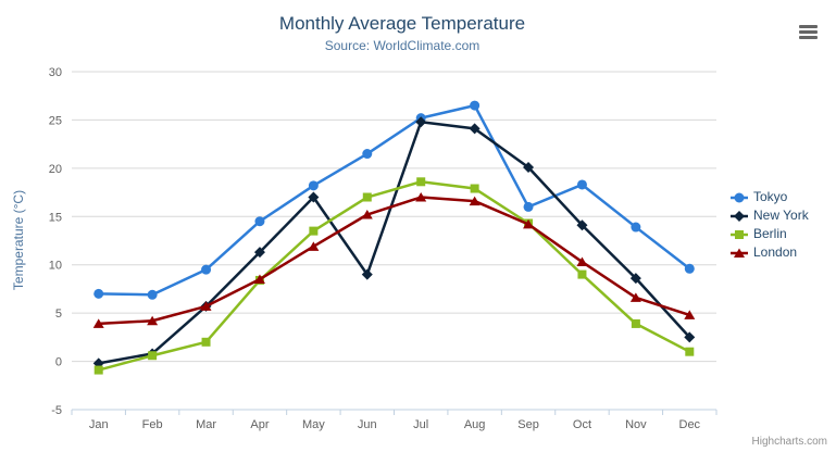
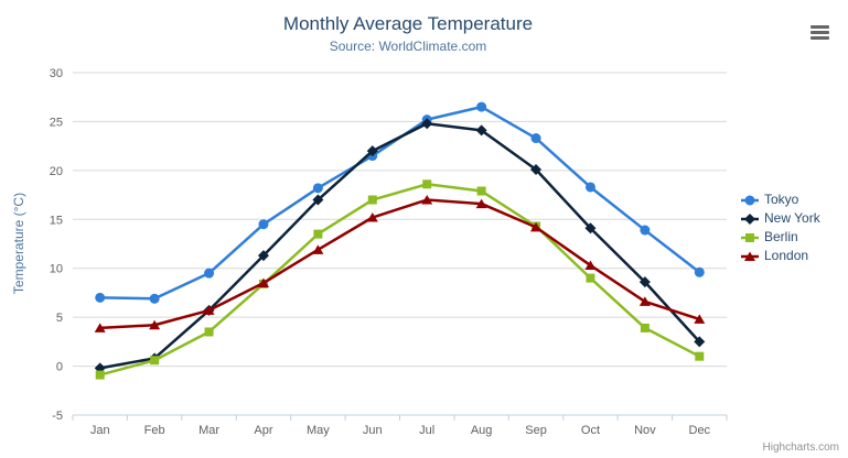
Berlin/Mar: 2 -> 4
New York/Jun: 9 -> 22
Tokyo/Sep: 16 -> 23
